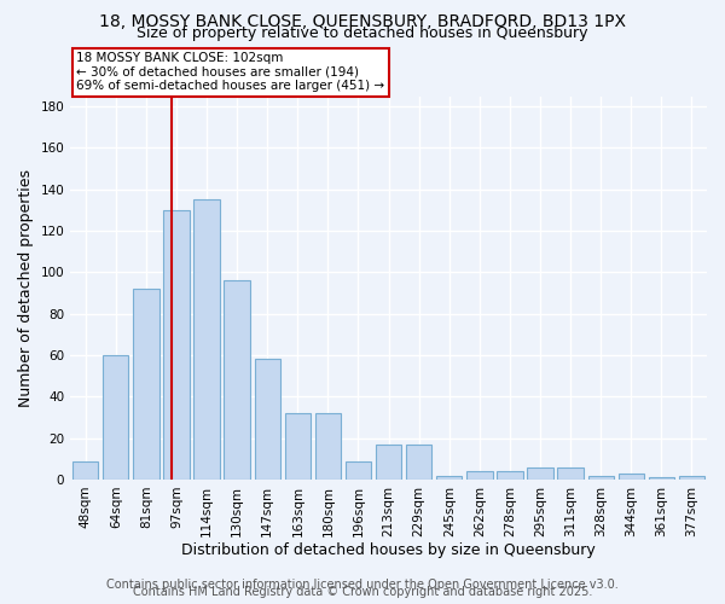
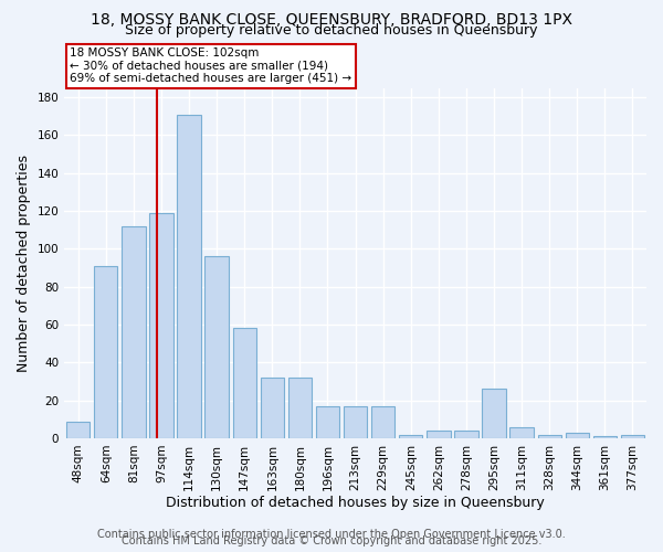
64sqm: 60 -> 91
81sqm: 92 -> 112
97sqm: 130 -> 119
114sqm: 135 -> 171
196sqm: 9 -> 17
295sqm: 6 -> 26
